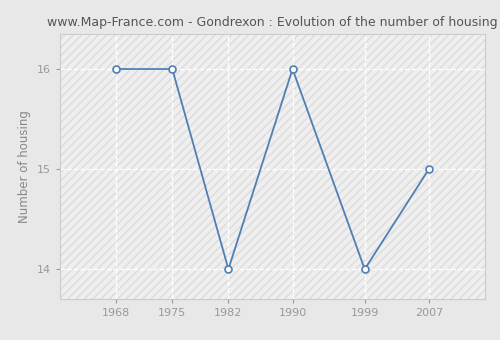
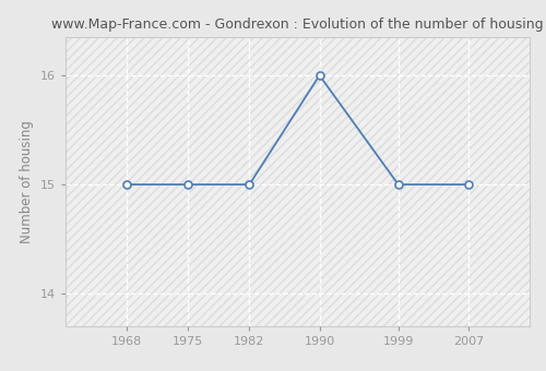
1968: 16 -> 15
1975: 16 -> 15
1982: 14 -> 15
1999: 14 -> 15
